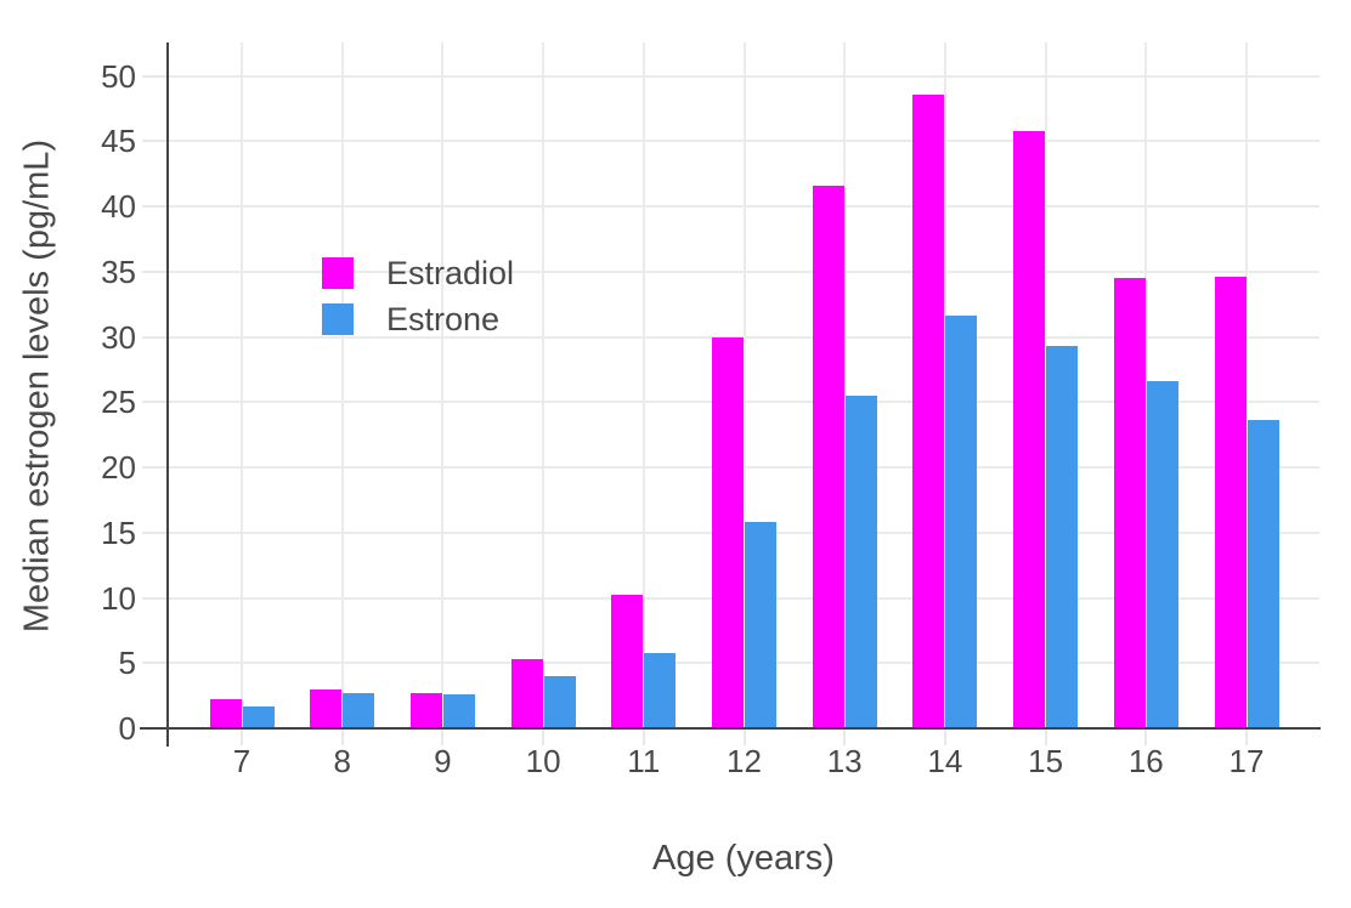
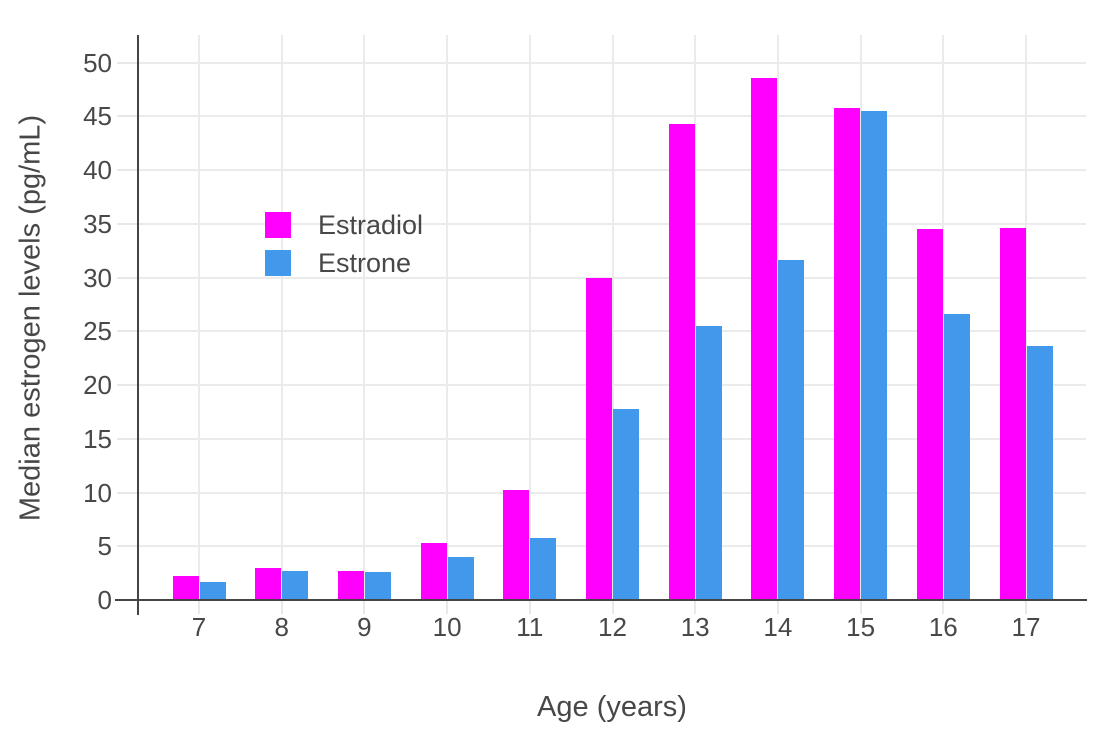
Estrone/12: 15.8 -> 17.8
Estradiol/13: 41.6 -> 44.3
Estrone/15: 29.3 -> 45.5
